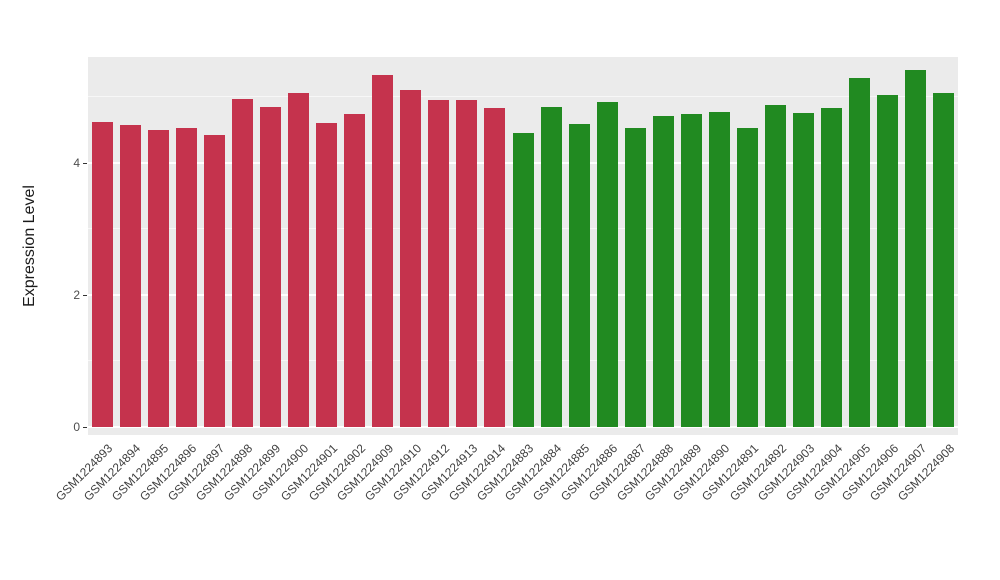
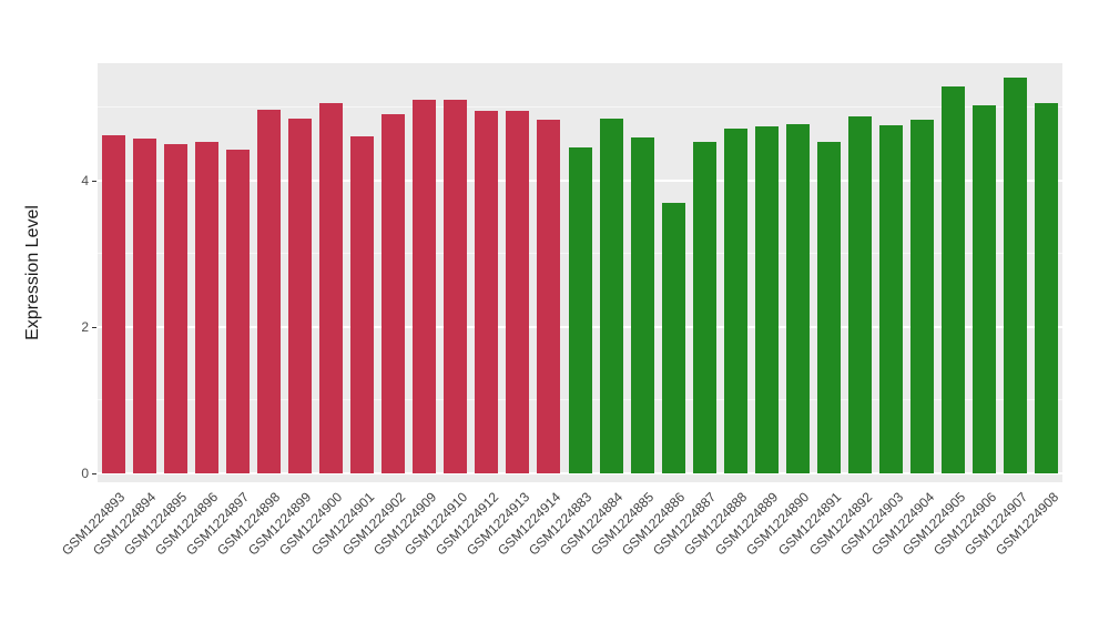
GSM1224902: 4.7 -> 4.9
GSM1224909: 5.3 -> 5.1
GSM1224886: 4.9 -> 3.7
